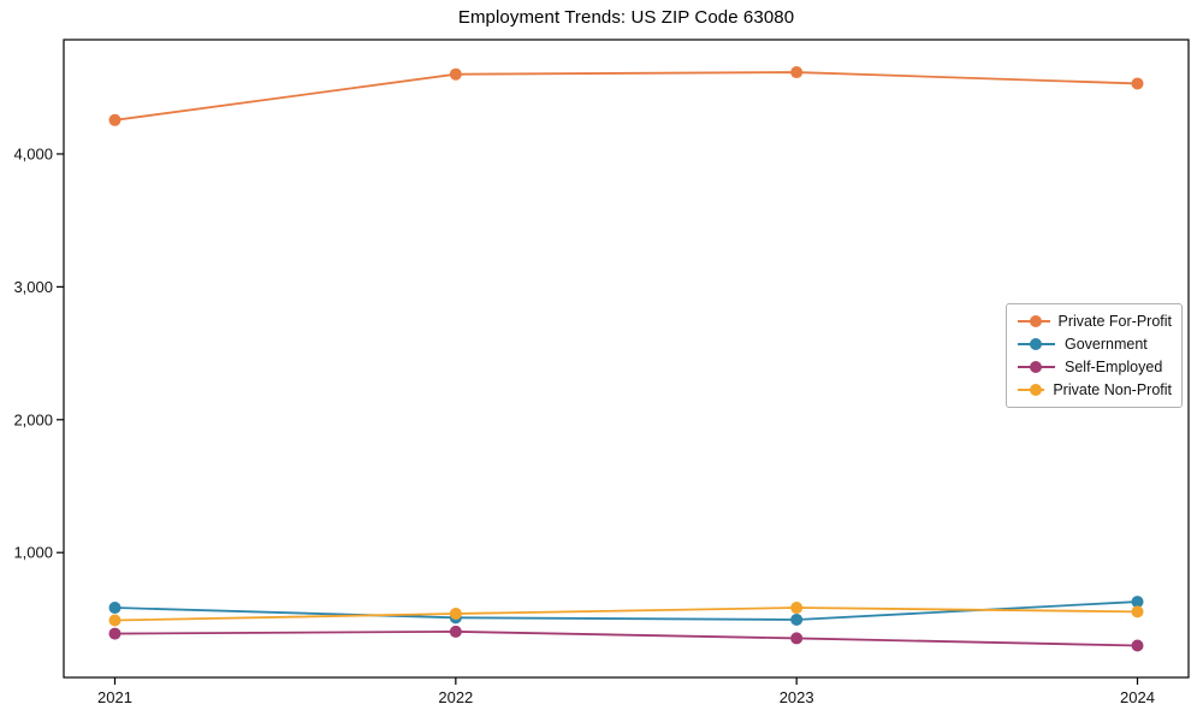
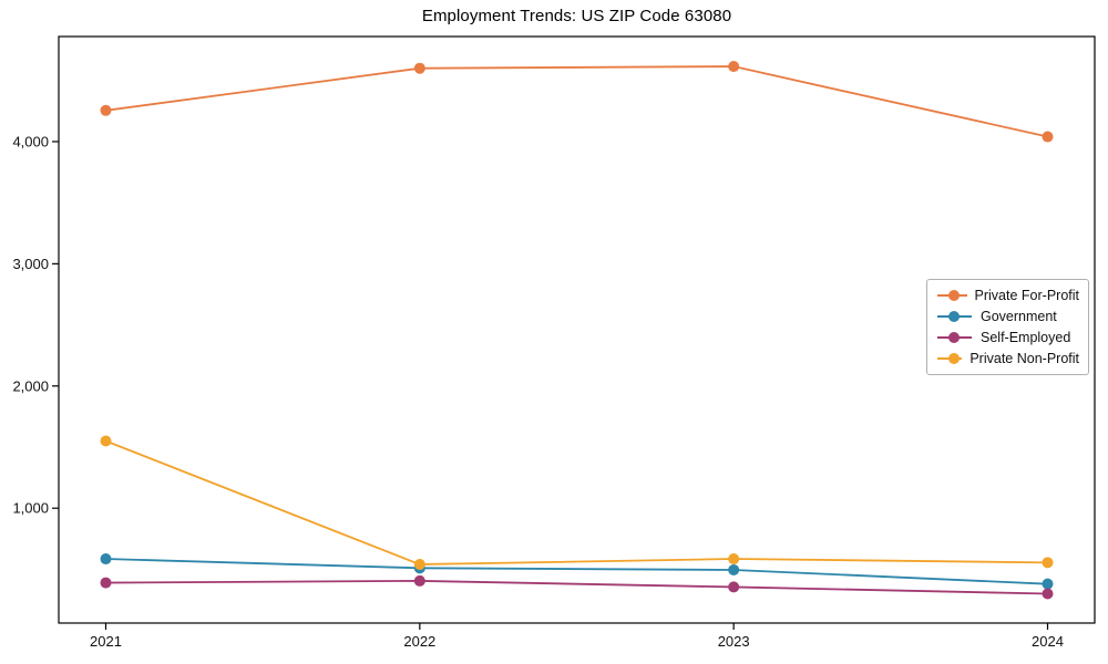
Private Non-Profit/2021: 490 -> 1550
Private For-Profit/2024: 4530 -> 4040
Government/2024: 630 -> 380
